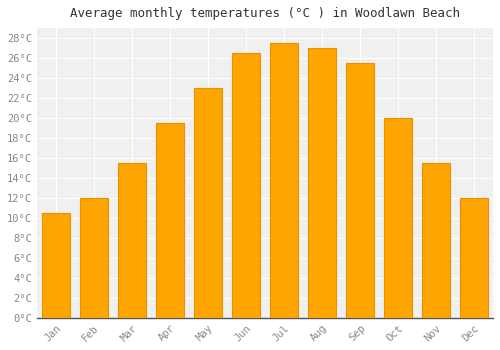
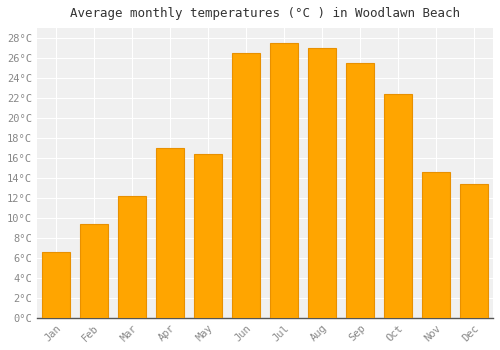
Jan: 10.5°C -> 6.6°C
Feb: 12.0°C -> 9.4°C
Mar: 15.5°C -> 12.2°C
Apr: 19.5°C -> 17.0°C
May: 23.0°C -> 16.4°C
Oct: 20.0°C -> 22.4°C
Nov: 15.5°C -> 14.6°C
Dec: 12.0°C -> 13.4°C
